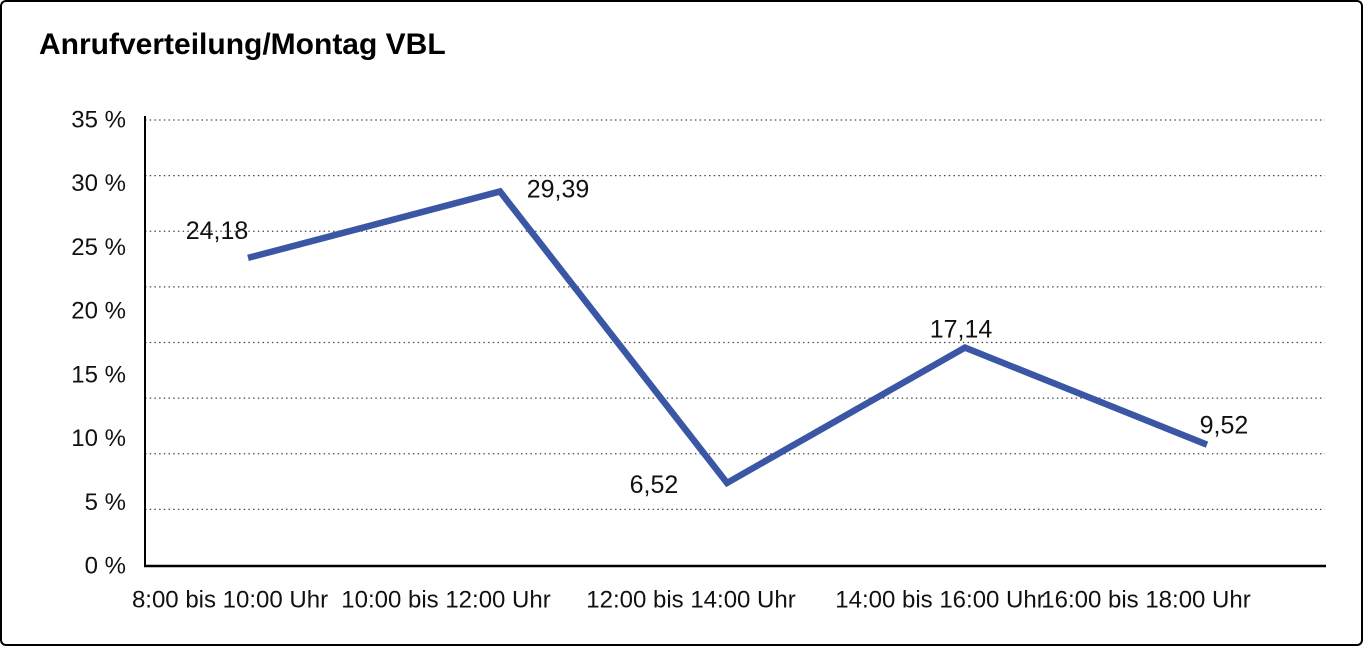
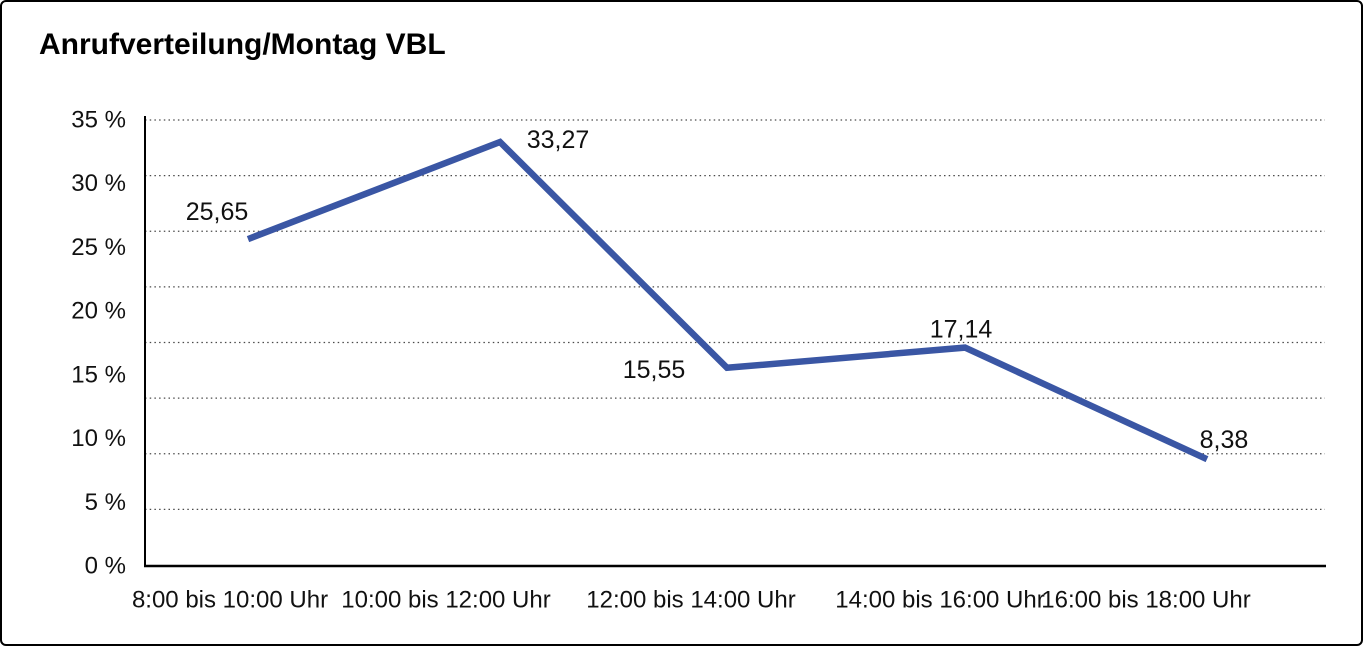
8:00 bis 10:00 Uhr: 24,18 -> 25,65
10:00 bis 12:00 Uhr: 29,39 -> 33,27
12:00 bis 14:00 Uhr: 6,52 -> 15,55
16:00 bis 18:00 Uhr: 9,52 -> 8,38
